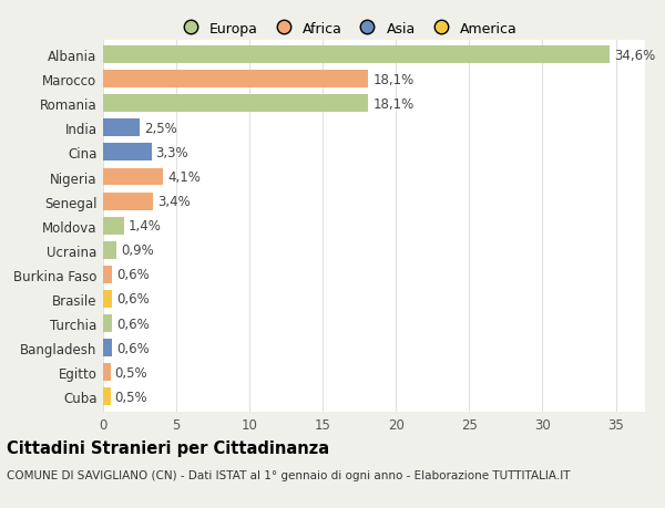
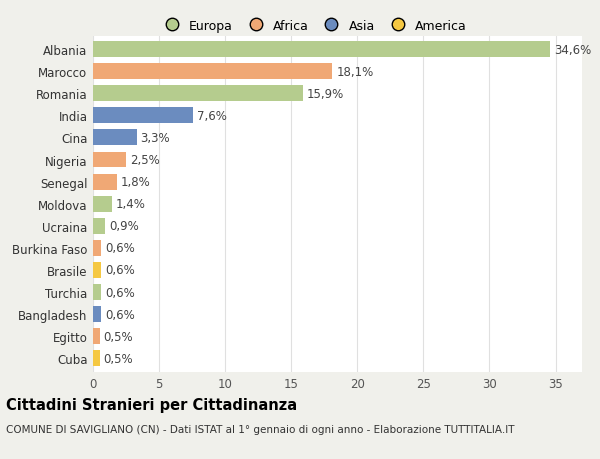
Romania: 18,1% -> 15,9%
India: 2,5% -> 7,6%
Nigeria: 4,1% -> 2,5%
Senegal: 3,4% -> 1,8%
